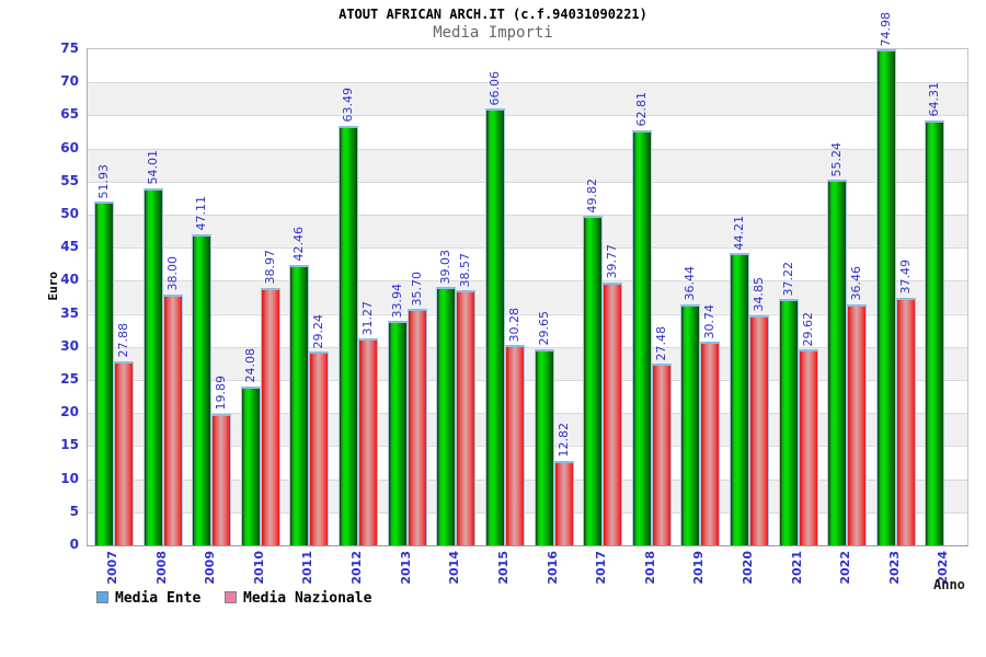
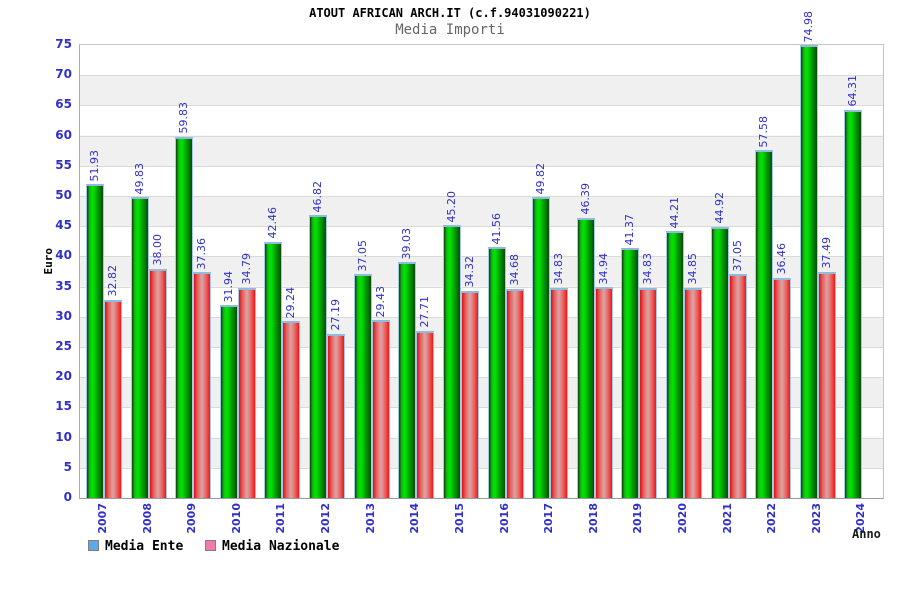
Media Nazionale/2007: 27.88 -> 32.82
Media Ente/2008: 54.01 -> 49.83
Media Ente/2009: 47.11 -> 59.83
Media Nazionale/2009: 19.89 -> 37.36
Media Ente/2010: 24.08 -> 31.94
Media Nazionale/2010: 38.97 -> 34.79
Media Ente/2012: 63.49 -> 46.82
Media Nazionale/2012: 31.27 -> 27.19
Media Ente/2013: 33.94 -> 37.05
Media Nazionale/2013: 35.70 -> 29.43
Media Nazionale/2014: 38.57 -> 27.71
Media Ente/2015: 66.06 -> 45.20
Media Nazionale/2015: 30.28 -> 34.32
Media Ente/2016: 29.65 -> 41.56
Media Nazionale/2016: 12.82 -> 34.68
Media Nazionale/2017: 39.77 -> 34.83
Media Ente/2018: 62.81 -> 46.39
Media Nazionale/2018: 27.48 -> 34.94
Media Ente/2019: 36.44 -> 41.37
Media Nazionale/2019: 30.74 -> 34.83
Media Ente/2021: 37.22 -> 44.92
Media Nazionale/2021: 29.62 -> 37.05
Media Ente/2022: 55.24 -> 57.58
